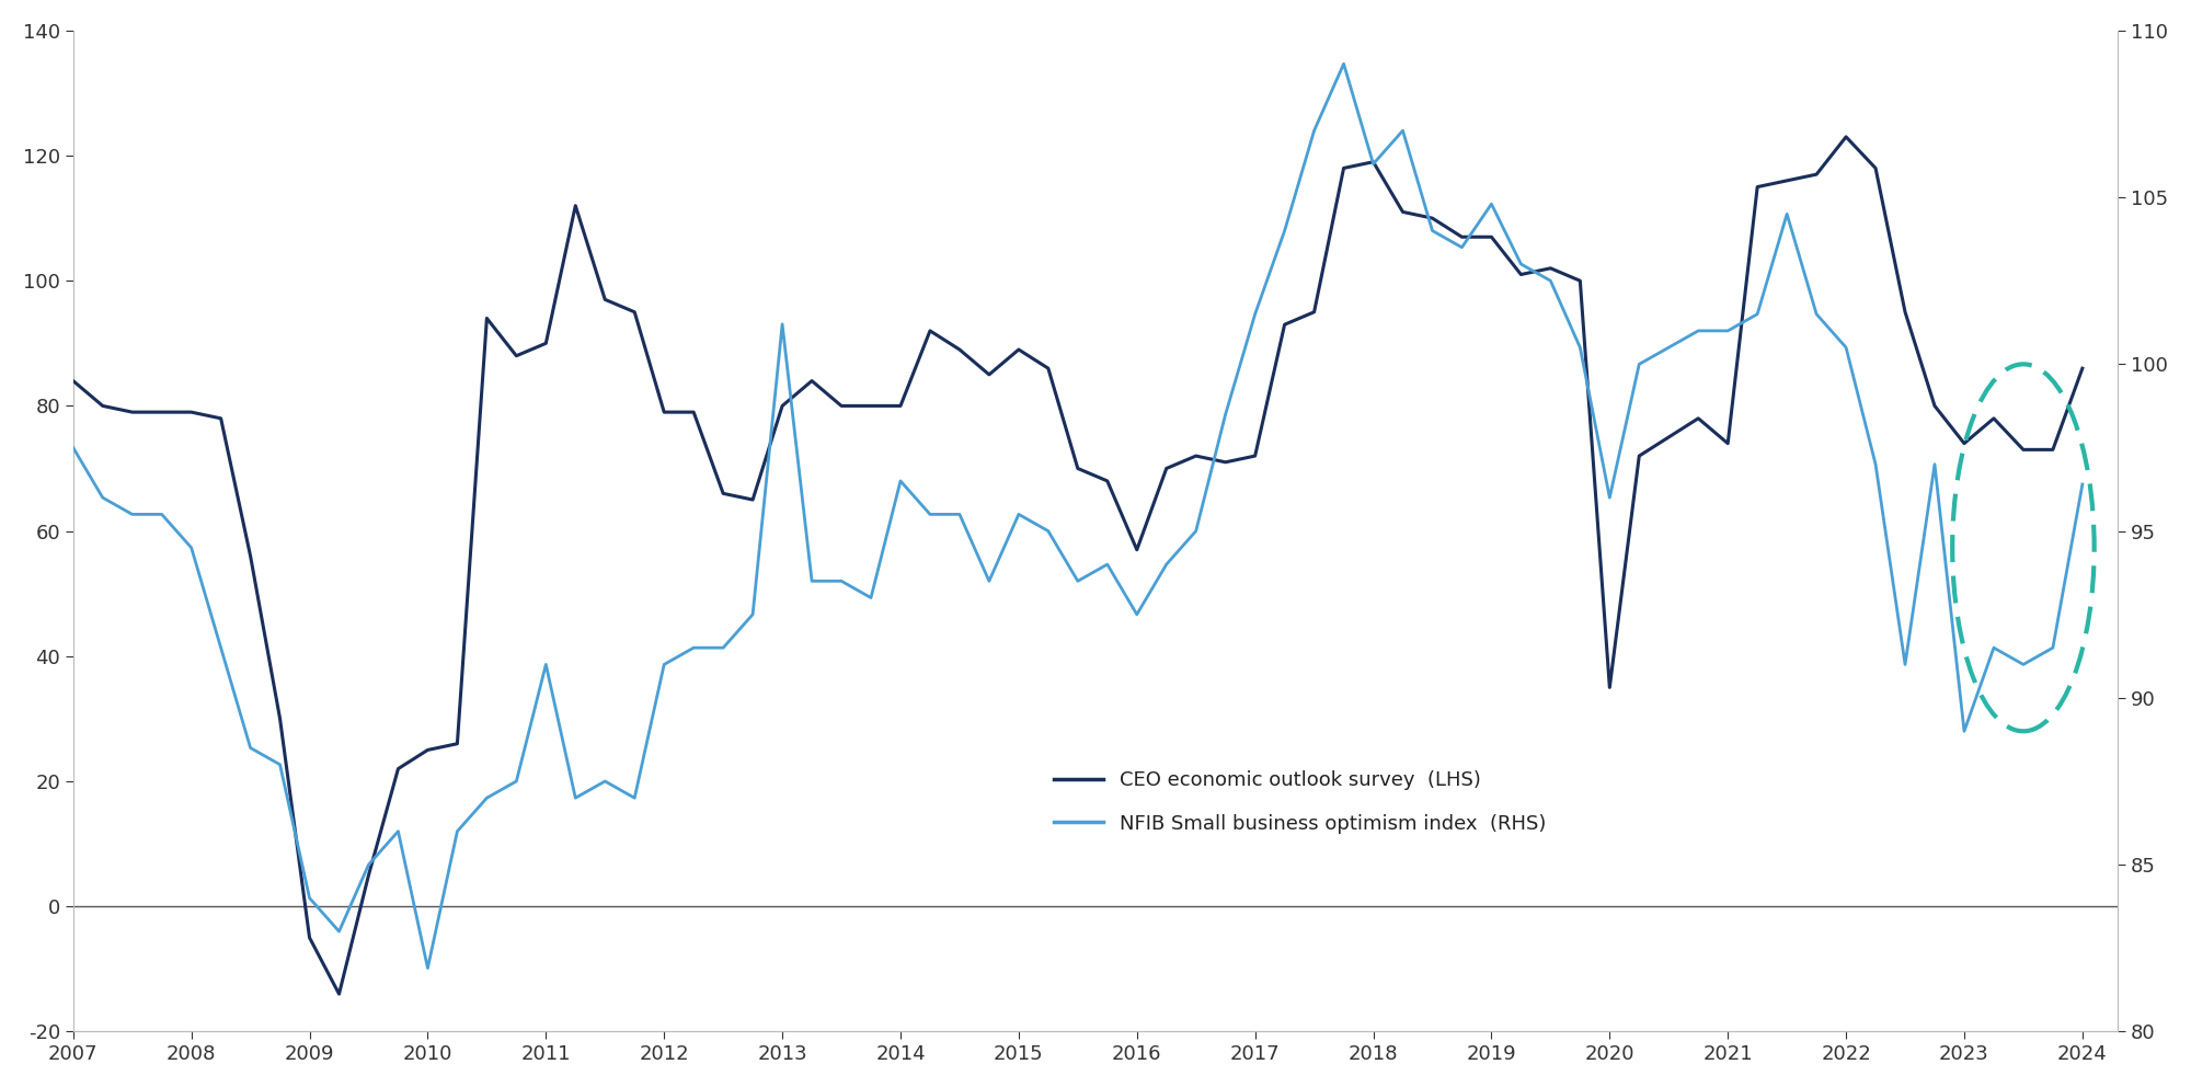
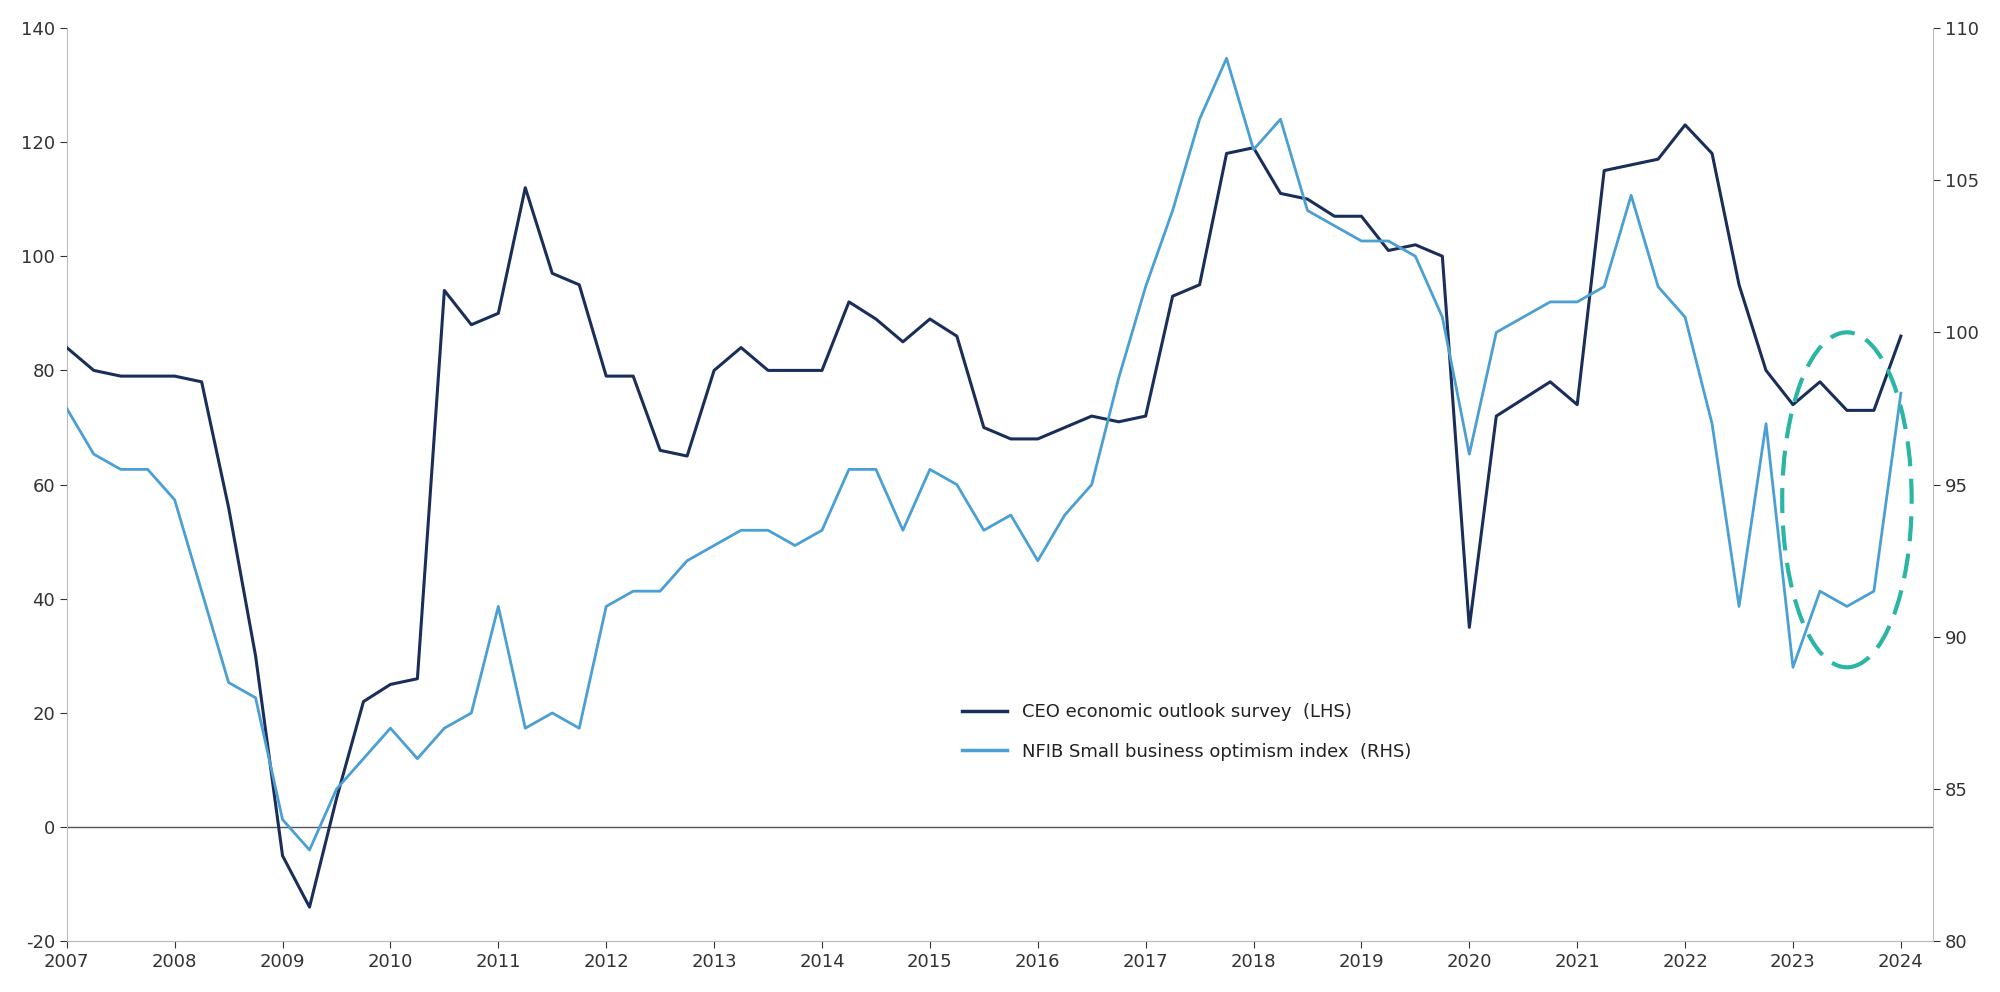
NFIB Small business optimism index (RHS)/2010: 81.9 -> 87.0
NFIB Small business optimism index (RHS)/2013: 101.2 -> 93.0
NFIB Small business optimism index (RHS)/2014: 96.5 -> 93.5
CEO economic outlook survey (LHS)/2016: 57 -> 68
NFIB Small business optimism index (RHS)/2019: 104.8 -> 103.0
NFIB Small business optimism index (RHS)/2024: 96.4 -> 98.0
